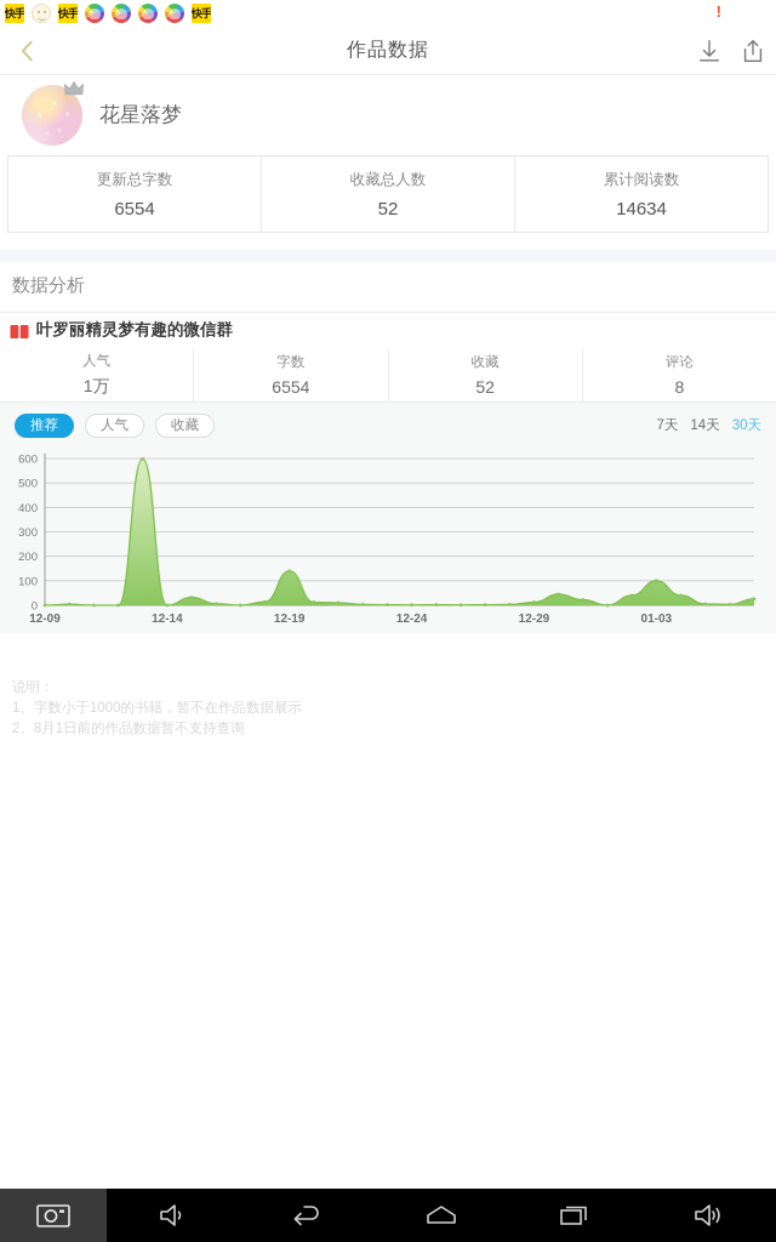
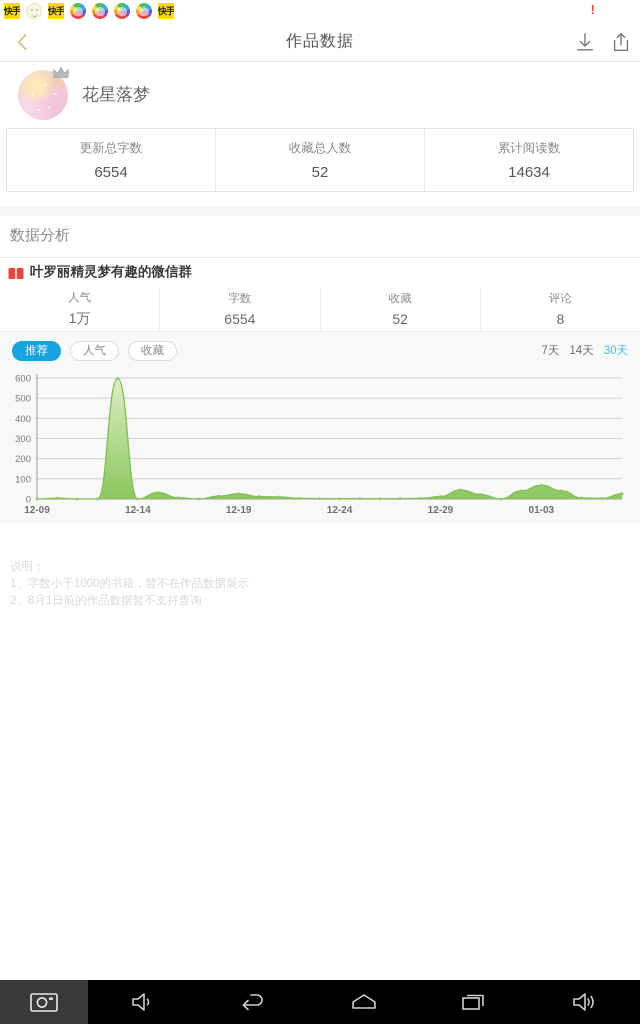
12-19: 140 -> 30
01-03: 100 -> 70
